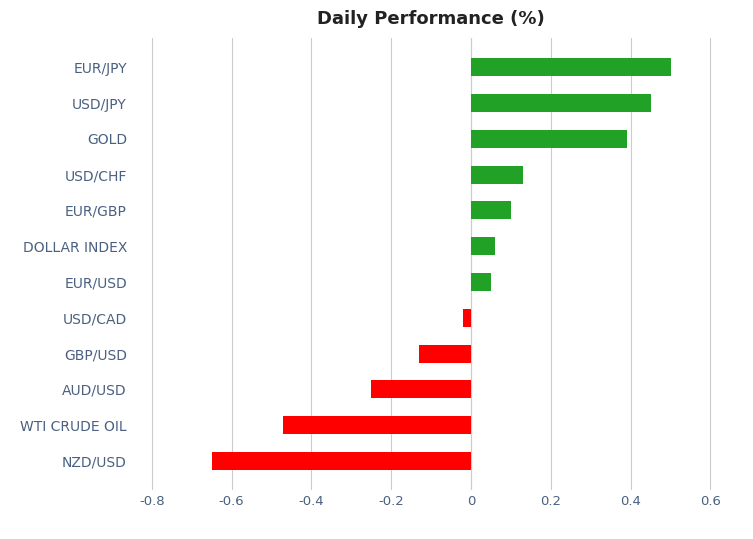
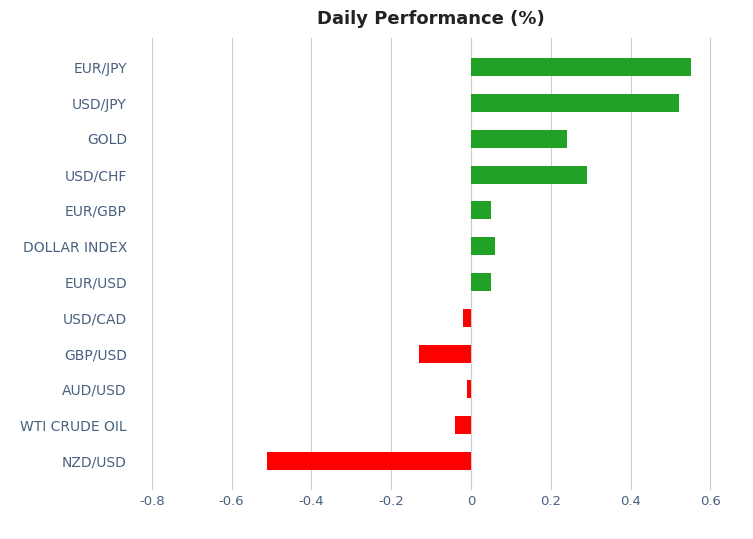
EUR/JPY: 0.50 -> 0.55
USD/JPY: 0.45 -> 0.52
GOLD: 0.39 -> 0.24
USD/CHF: 0.13 -> 0.29
EUR/GBP: 0.10 -> 0.05
AUD/USD: -0.25 -> -0.01
WTI CRUDE OIL: -0.47 -> -0.04
NZD/USD: -0.65 -> -0.51
